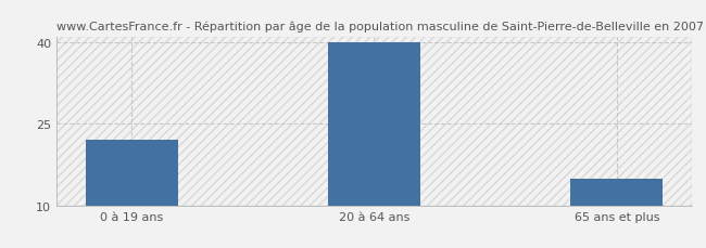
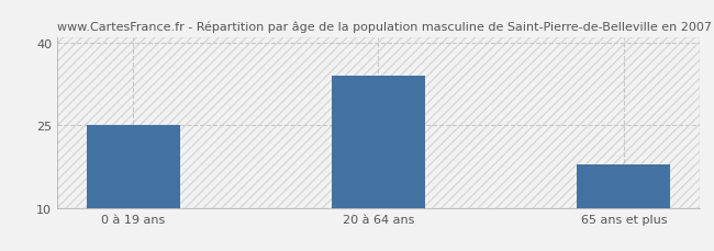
0 à 19 ans: 22 -> 25
20 à 64 ans: 40 -> 34
65 ans et plus: 15 -> 18
